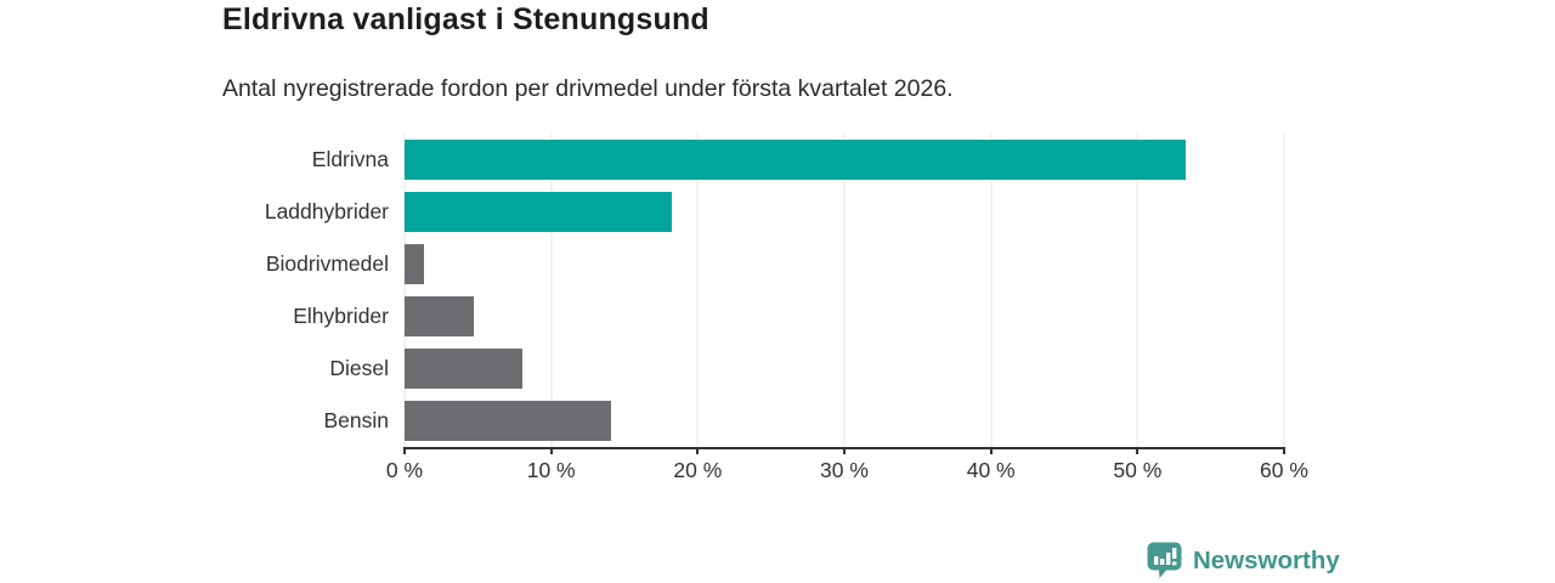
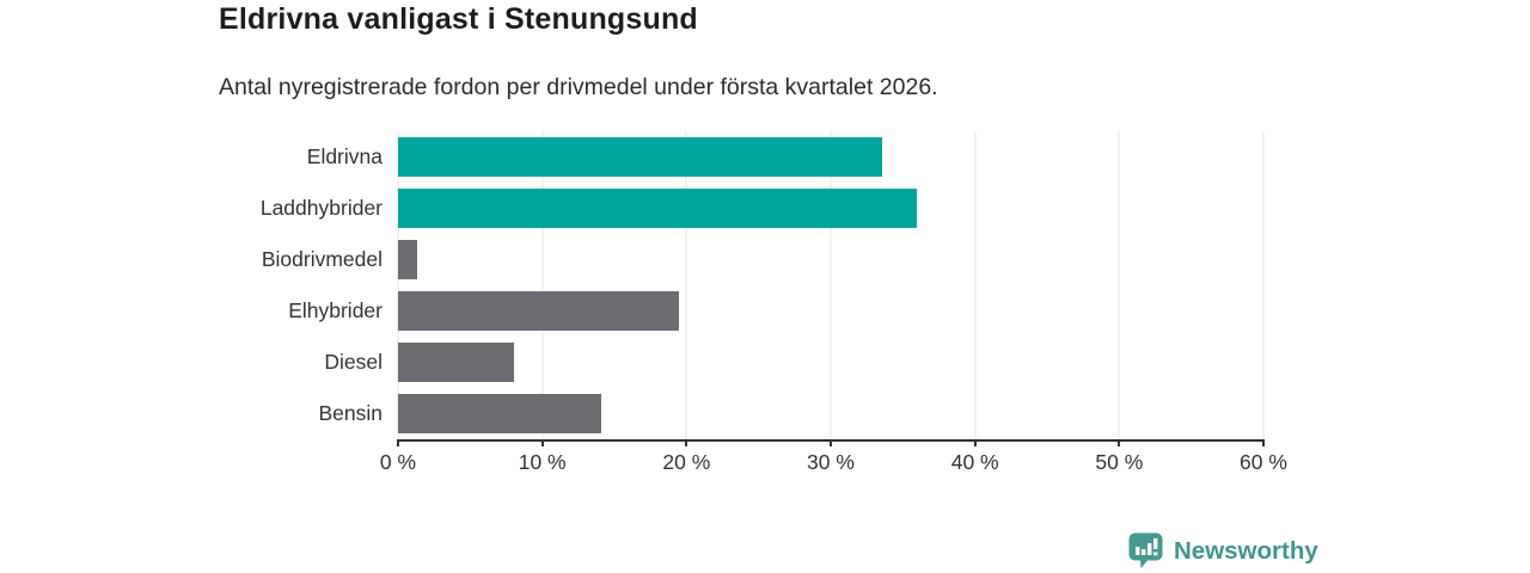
Eldrivna: 53.3% -> 33.6%
Laddhybrider: 18.2% -> 36.0%
Elhybrider: 4.7% -> 19.5%
